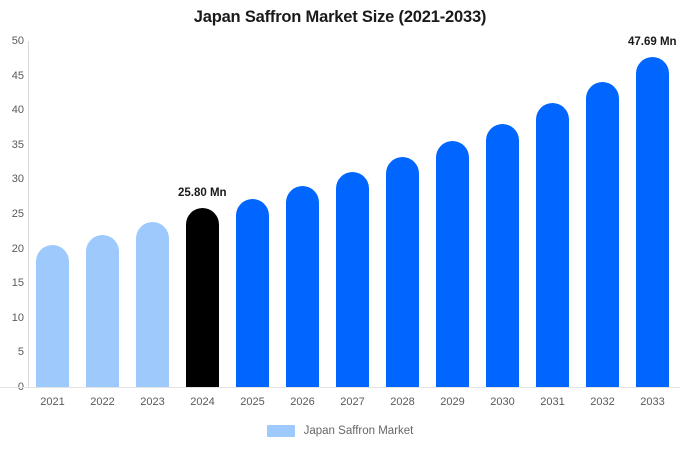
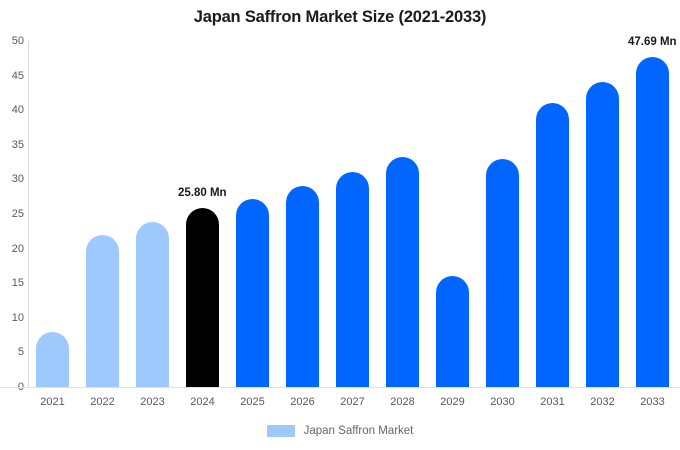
2021: 20 -> 8
2029: 36 -> 16
2030: 38 -> 33
